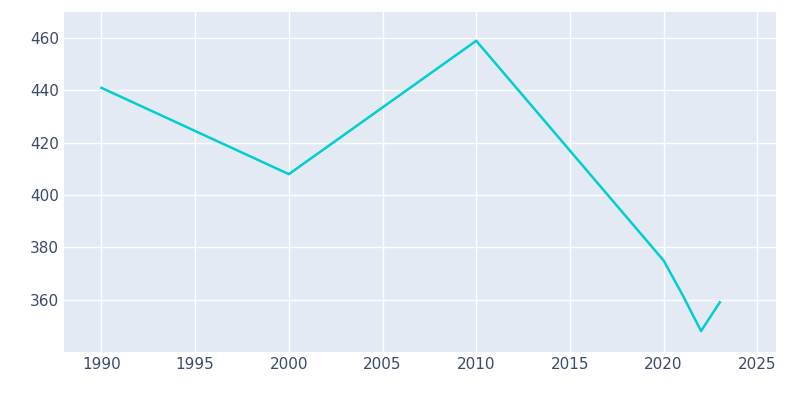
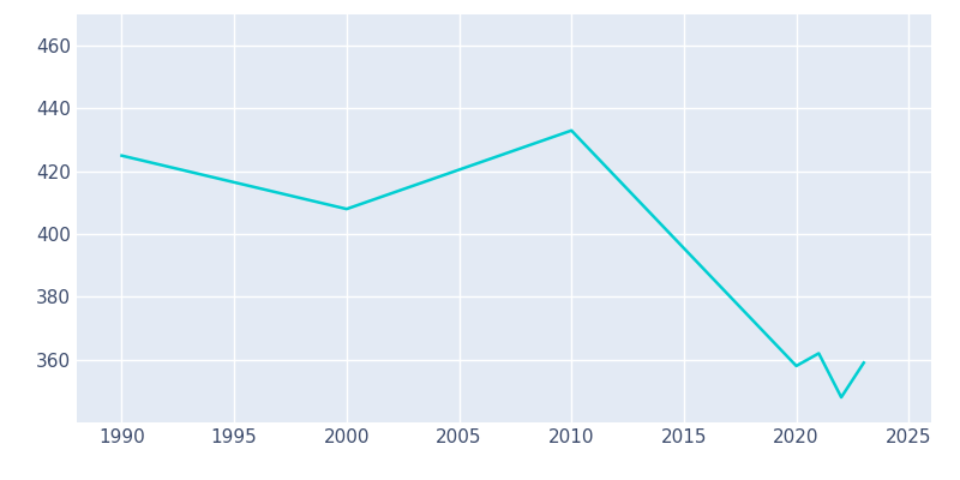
1990: 441 -> 425
2010: 459 -> 433
2020: 375 -> 358
